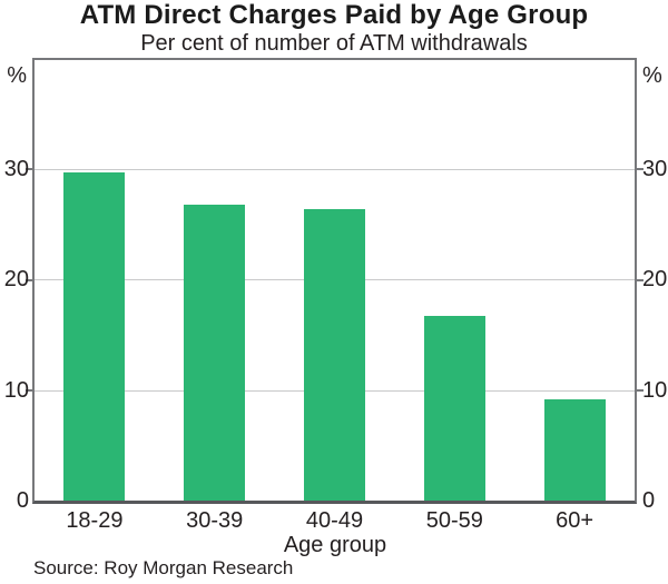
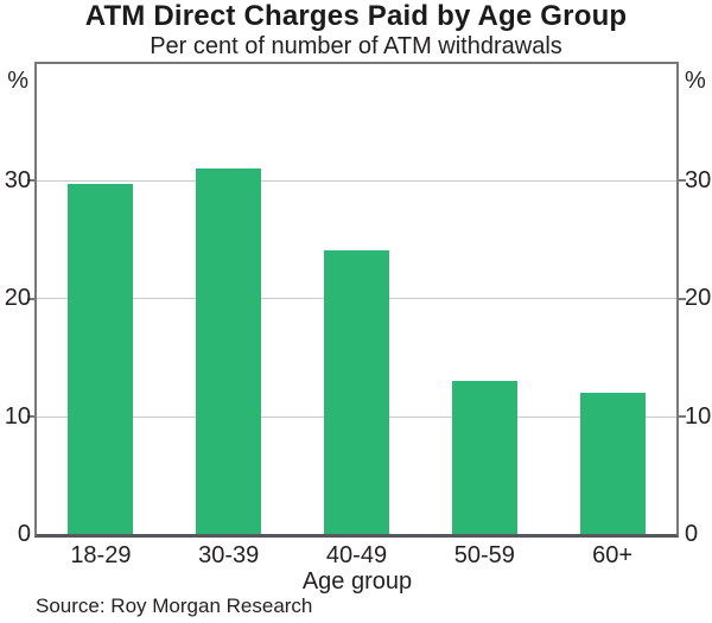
30-39: 27 -> 31
40-49: 26 -> 24
50-59: 17 -> 13
60+: 9 -> 12
